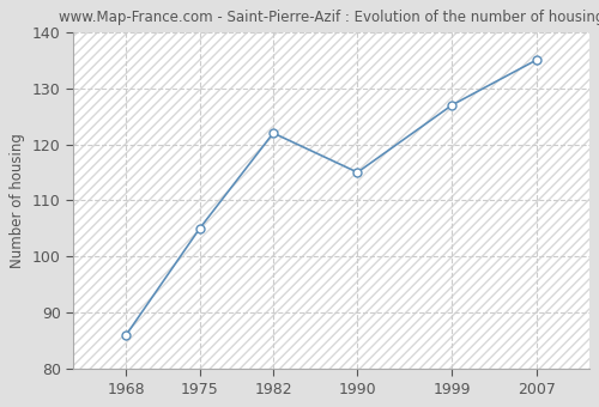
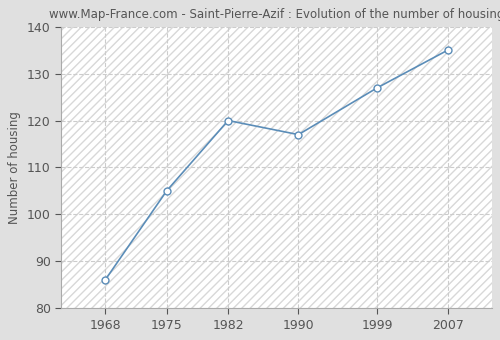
1982: 122 -> 120
1990: 115 -> 117
